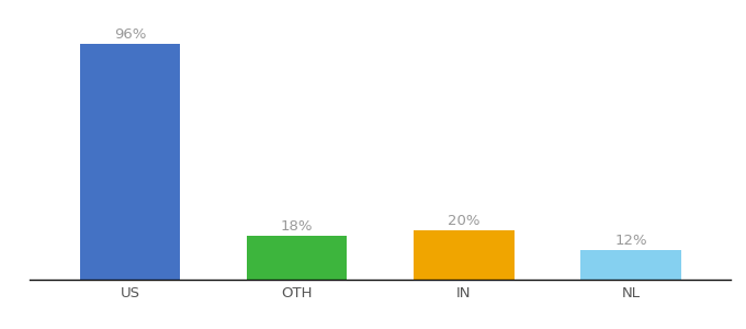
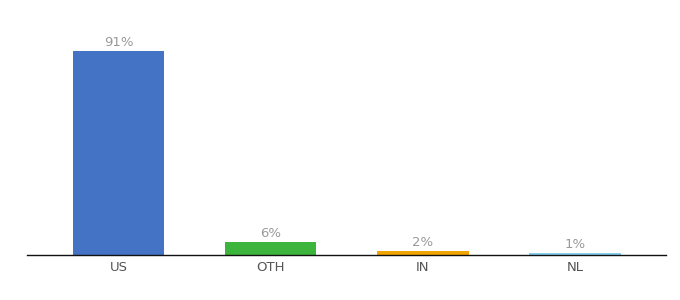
US: 96% -> 91%
OTH: 18% -> 6%
IN: 20% -> 2%
NL: 12% -> 1%
